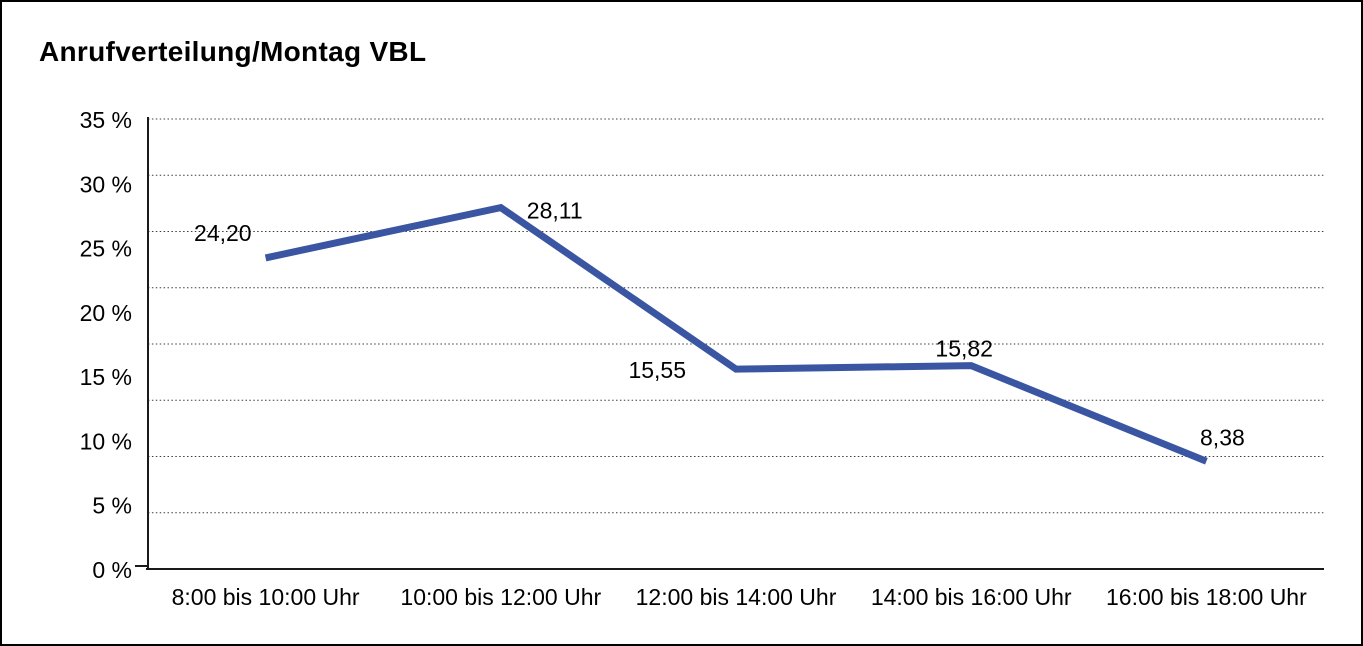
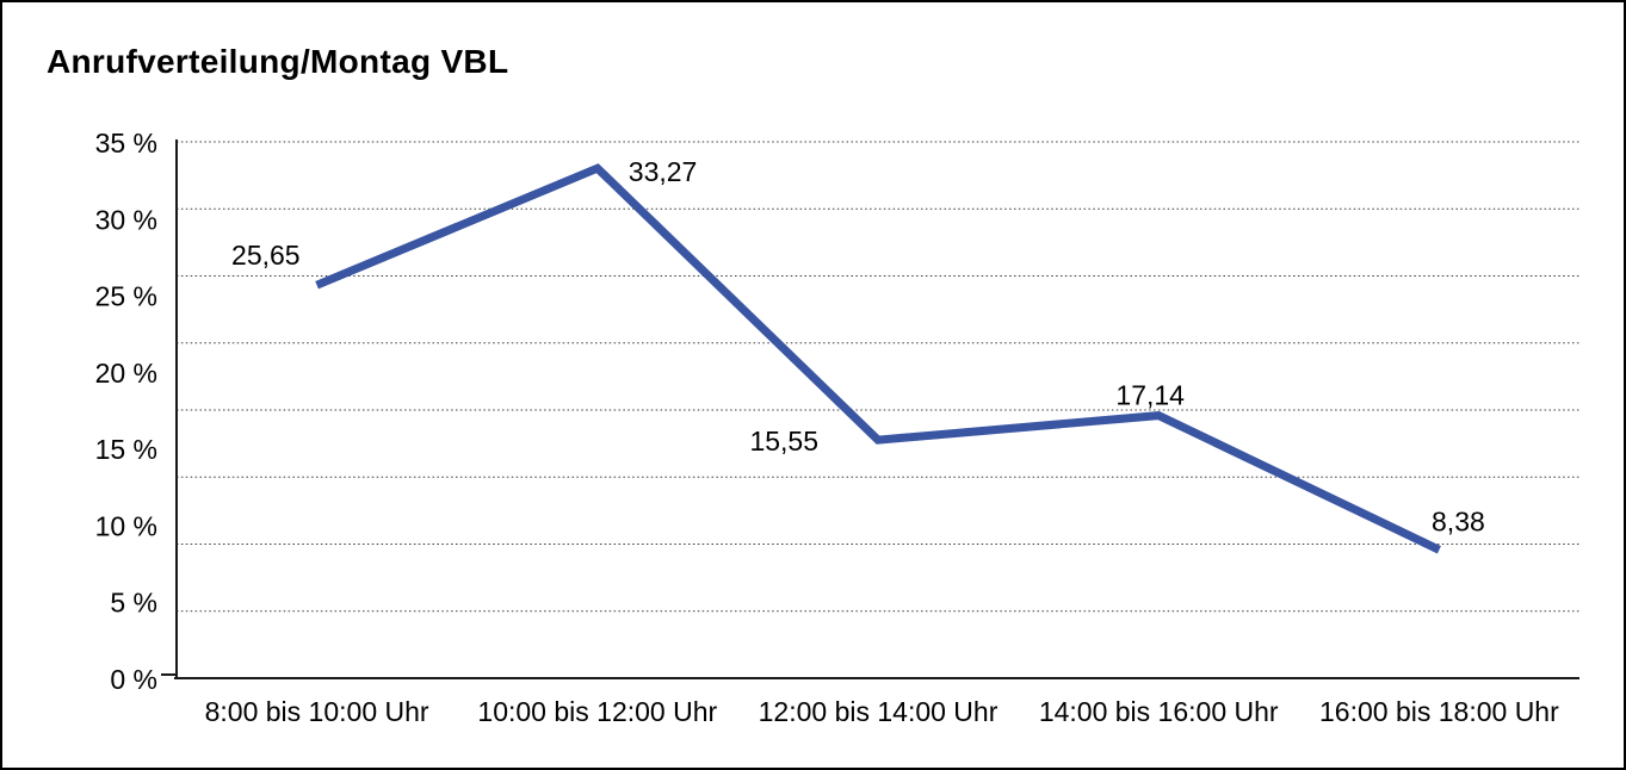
8:00 bis 10:00 Uhr: 24,20 -> 25,65
10:00 bis 12:00 Uhr: 28,11 -> 33,27
14:00 bis 16:00 Uhr: 15,82 -> 17,14
